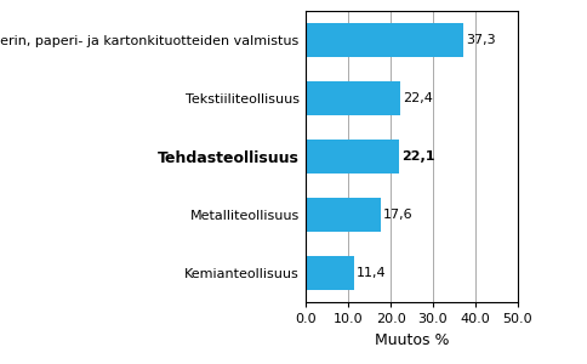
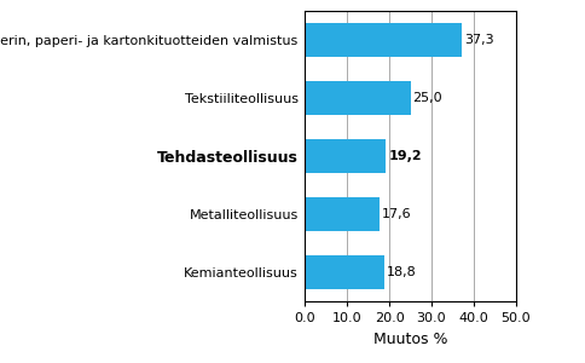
Tekstiiliteollisuus: 22,4 -> 25,0
Tehdasteollisuus: 22,1 -> 19,2
Kemianteollisuus: 11,4 -> 18,8
